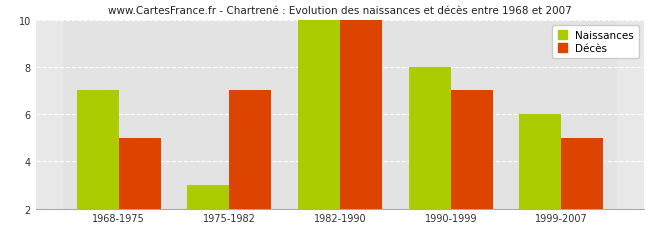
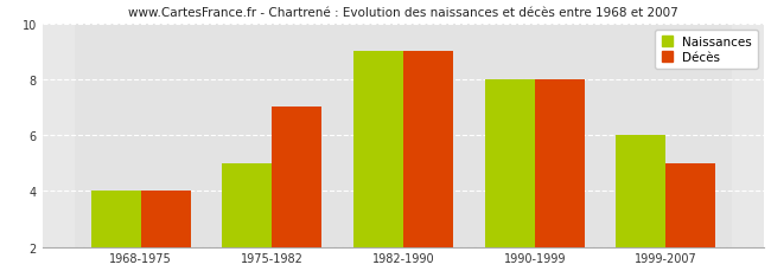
Naissances/1968-1975: 7 -> 4
Décès/1968-1975: 5 -> 4
Naissances/1975-1982: 3 -> 5
Naissances/1982-1990: 10 -> 9
Décès/1982-1990: 10 -> 9
Décès/1990-1999: 7 -> 8
